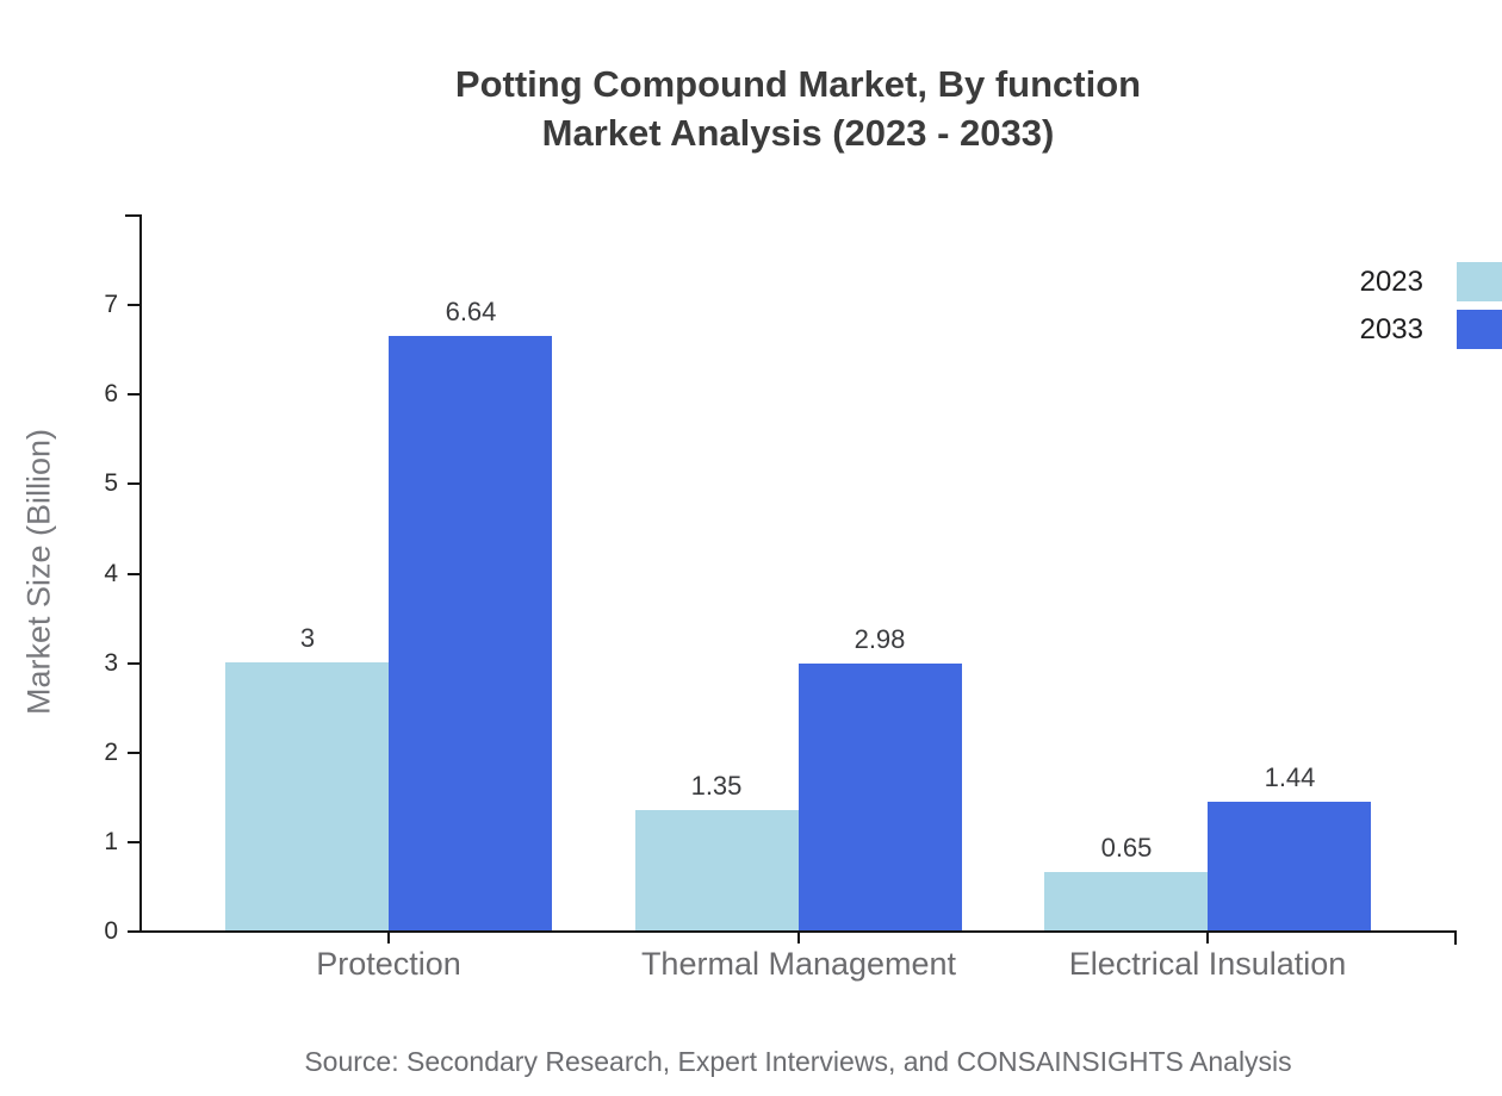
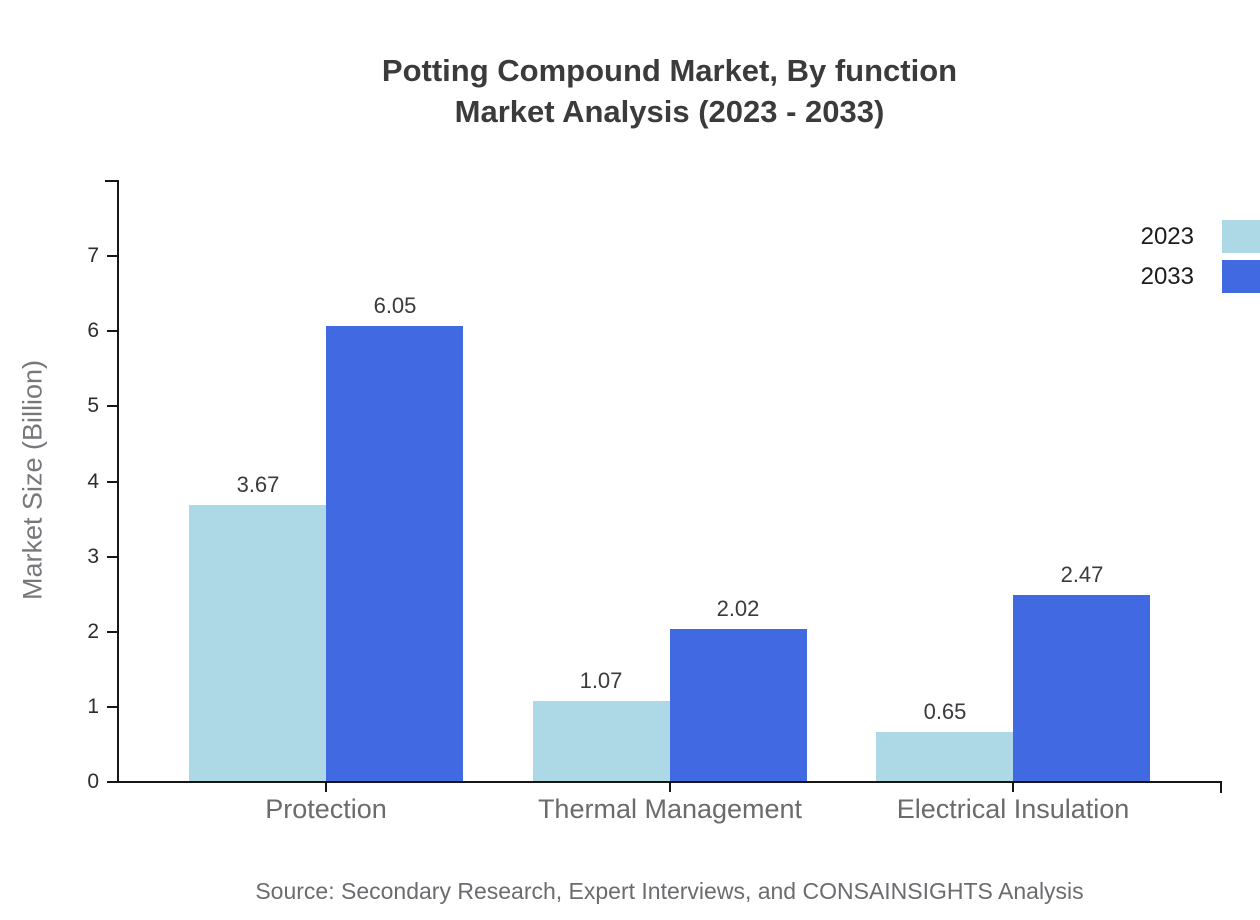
2023/Protection: 3 -> 3.67
2033/Protection: 6.64 -> 6.05
2023/Thermal Management: 1.35 -> 1.07
2033/Thermal Management: 2.98 -> 2.02
2033/Electrical Insulation: 1.44 -> 2.47
